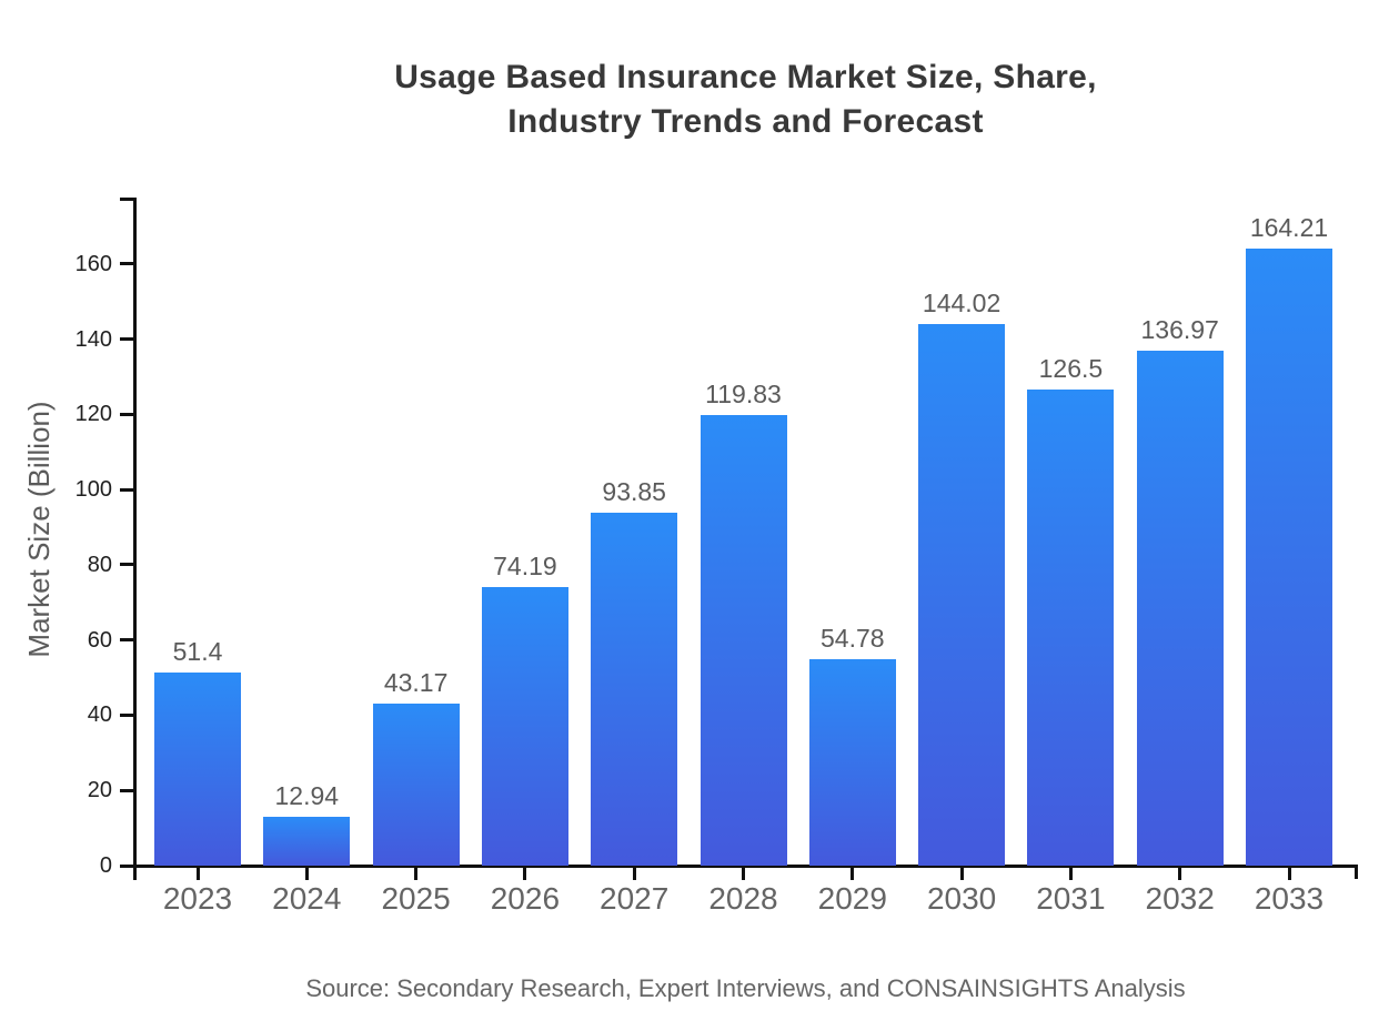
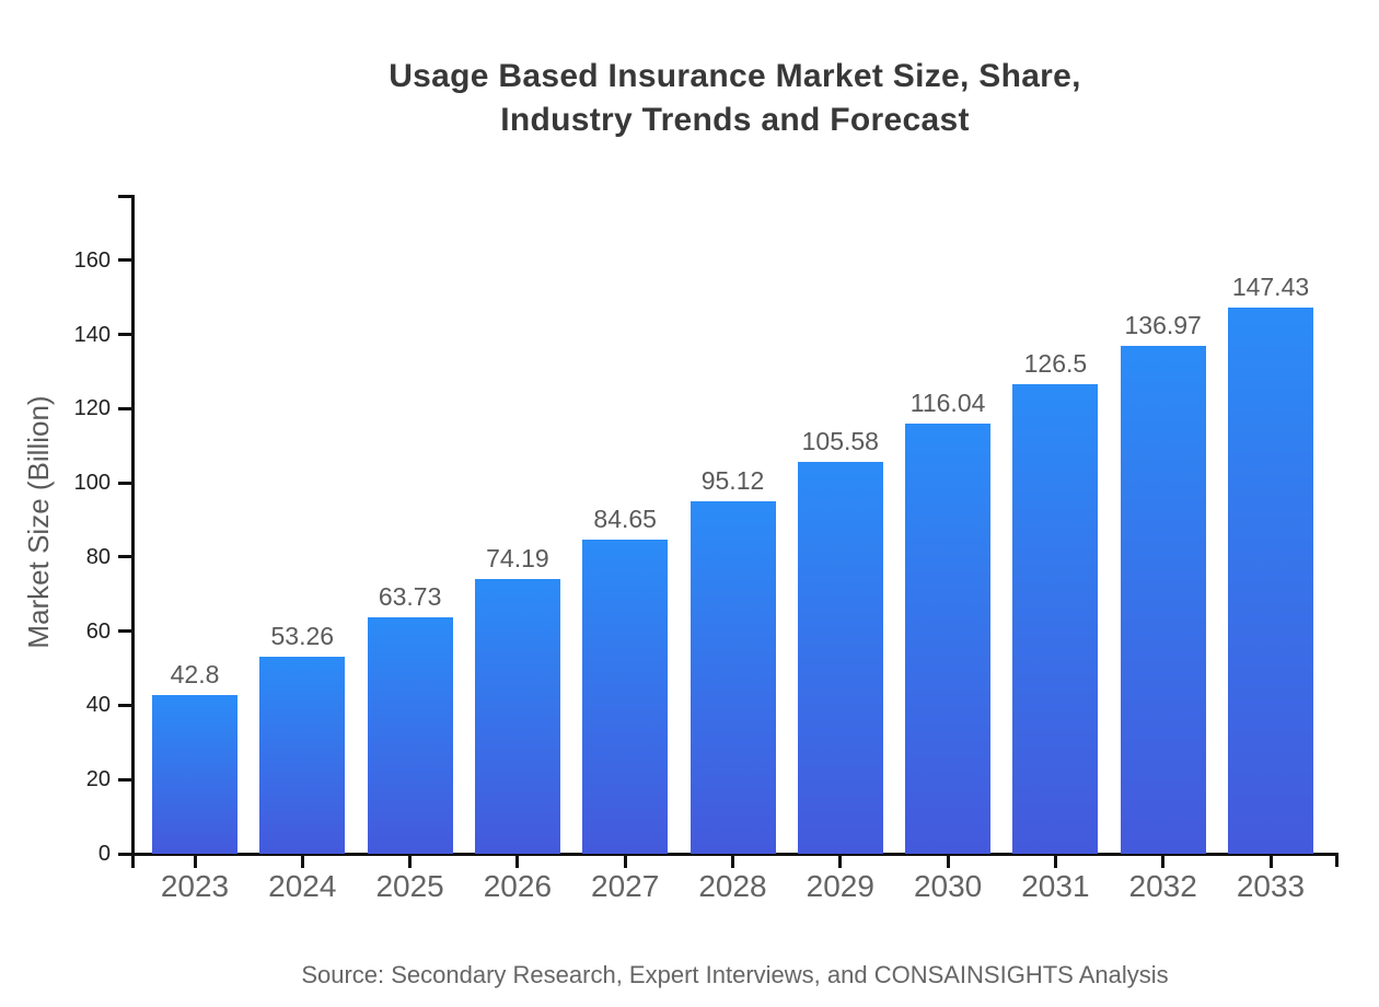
2023: 51.4 -> 42.8
2024: 12.94 -> 53.26
2025: 43.17 -> 63.73
2027: 93.85 -> 84.65
2028: 119.83 -> 95.12
2029: 54.78 -> 105.58
2030: 144.02 -> 116.04
2033: 164.21 -> 147.43
